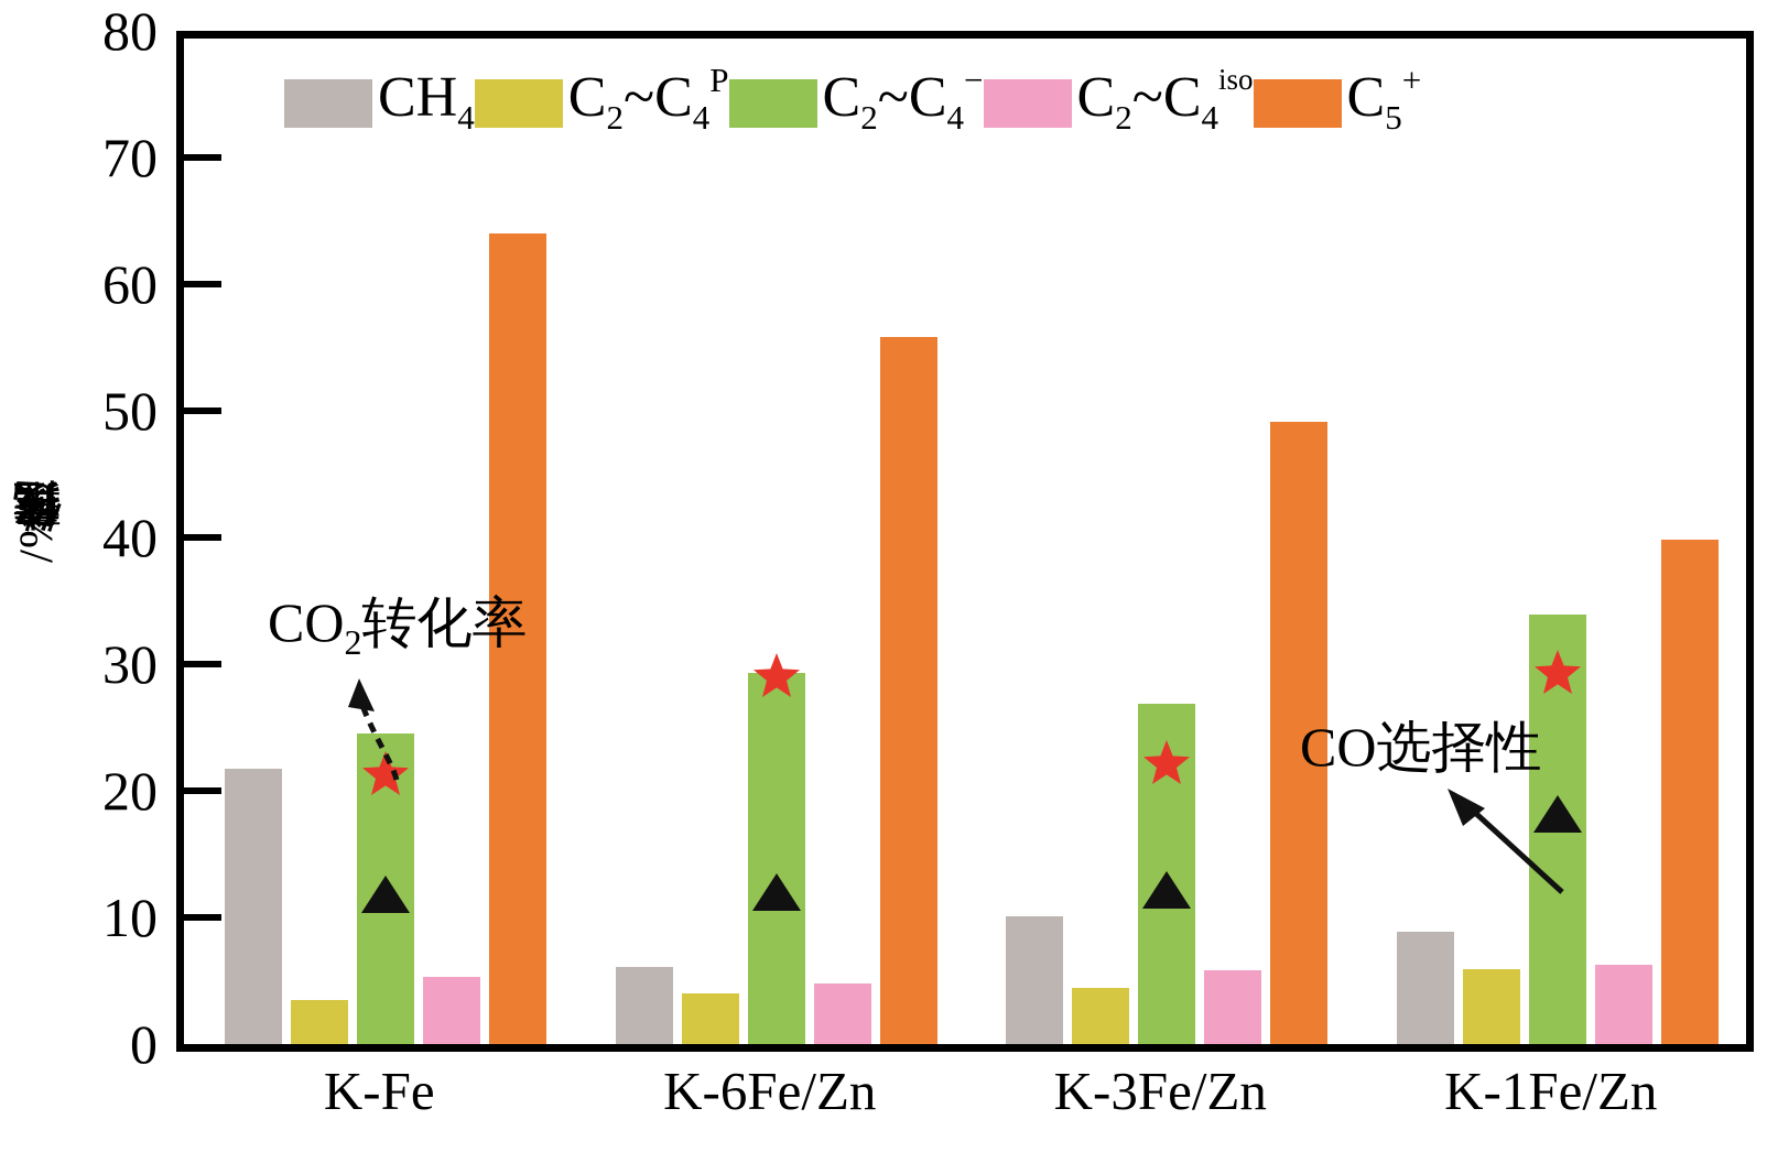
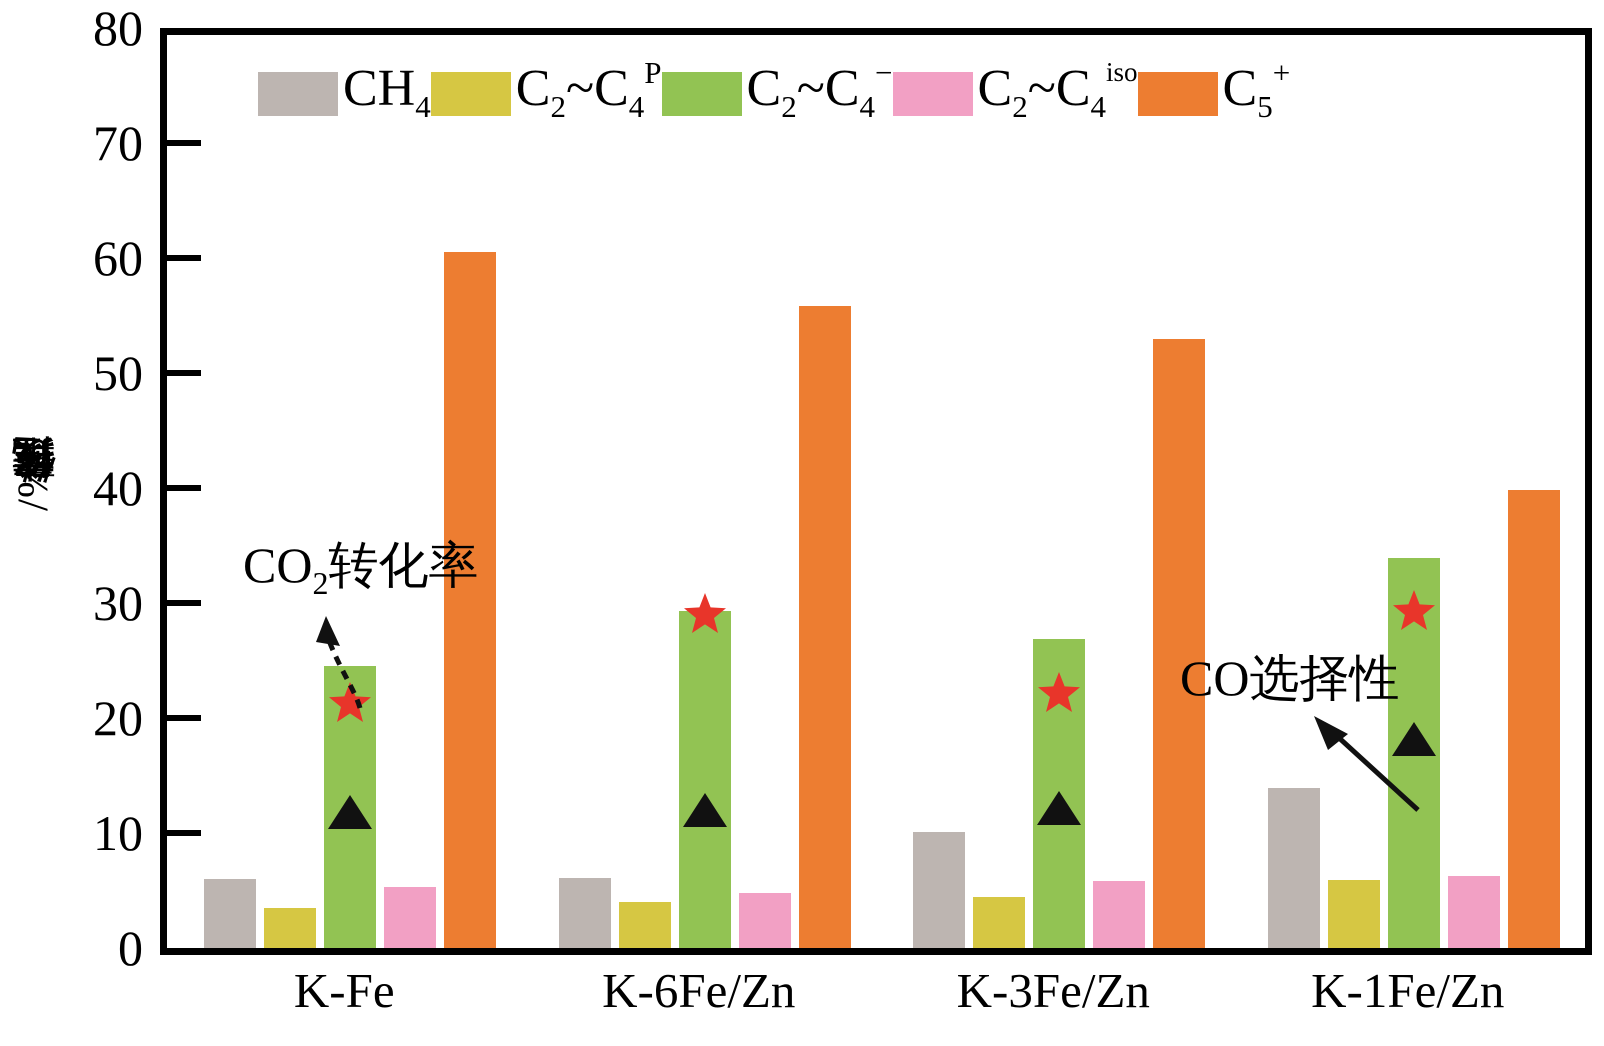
CH4/K-Fe: 21.7 -> 6.0
C5+/K-Fe: 64.0 -> 60.5
C5+/K-3Fe/Zn: 49.1 -> 53.0
CH4/K-1Fe/Zn: 8.9 -> 13.9
